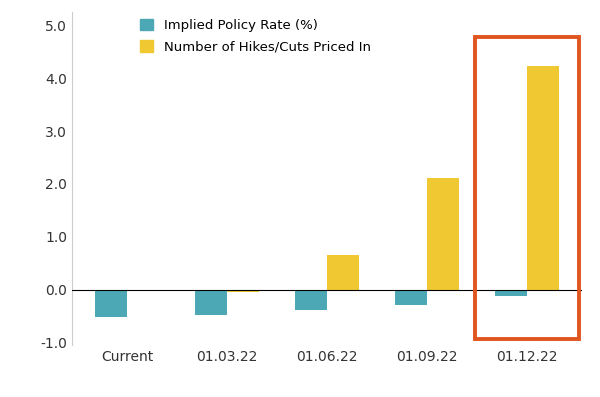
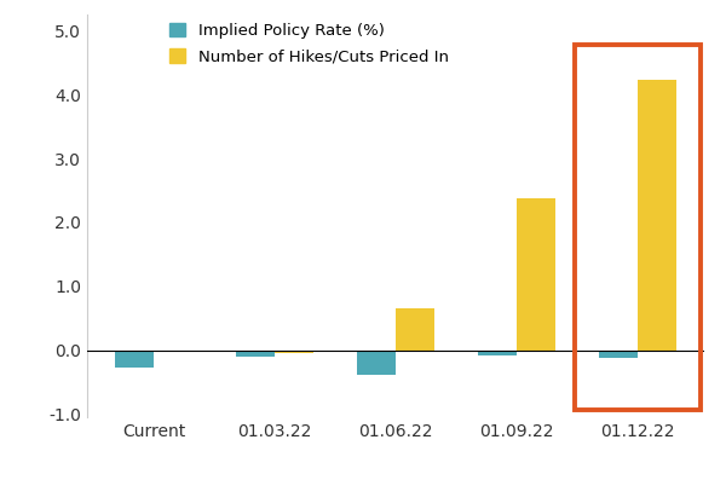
Implied Policy Rate (%)/Current: -0.52 -> -0.26
Implied Policy Rate (%)/01.03.22: -0.48 -> -0.10
Implied Policy Rate (%)/01.09.22: -0.28 -> -0.08
Number of Hikes/Cuts Priced In/01.09.22: 2.12 -> 2.38
